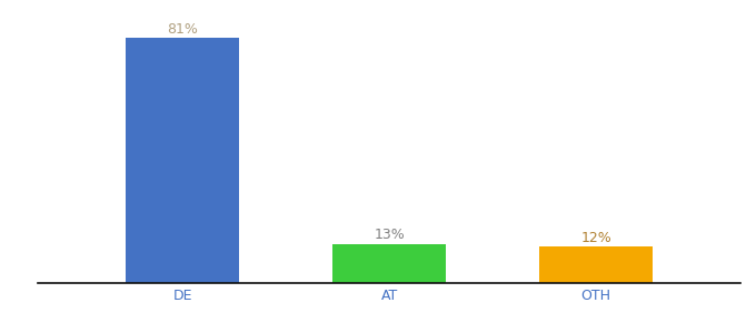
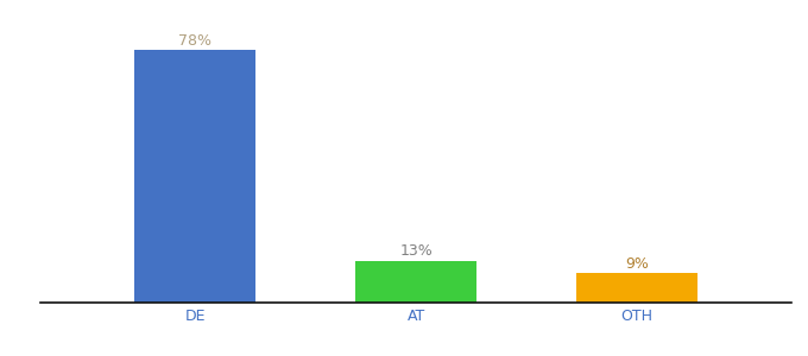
DE: 81% -> 78%
OTH: 12% -> 9%
